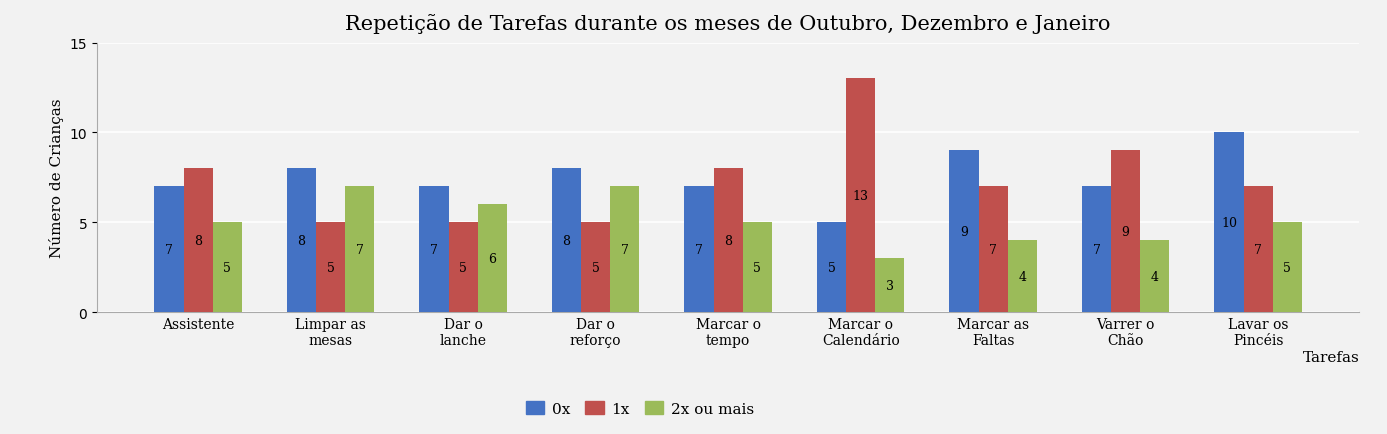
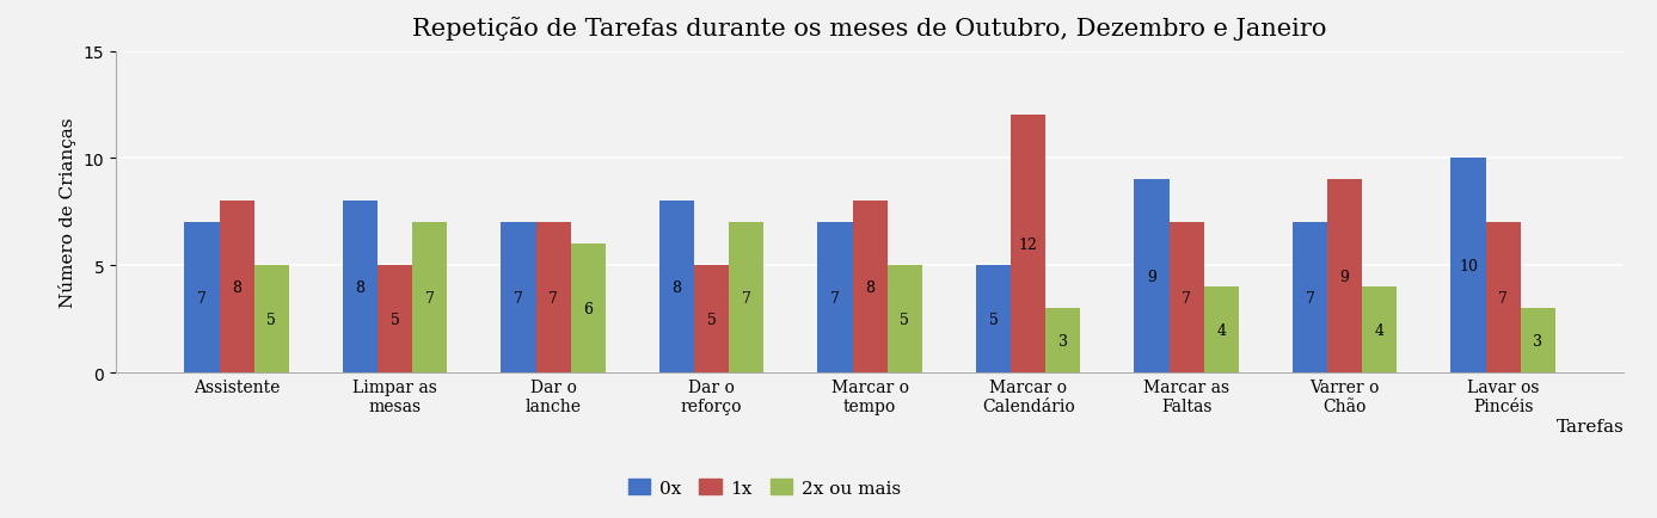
1x/Dar o lanche: 5 -> 7
1x/Marcar o Calendário: 13 -> 12
2x ou mais/Lavar os Pincéis: 5 -> 3
